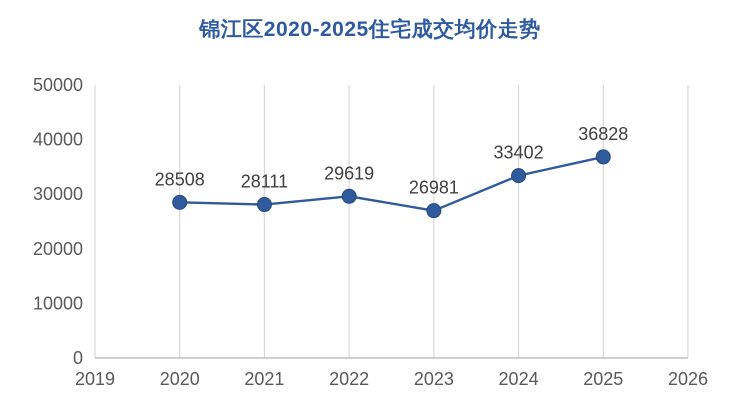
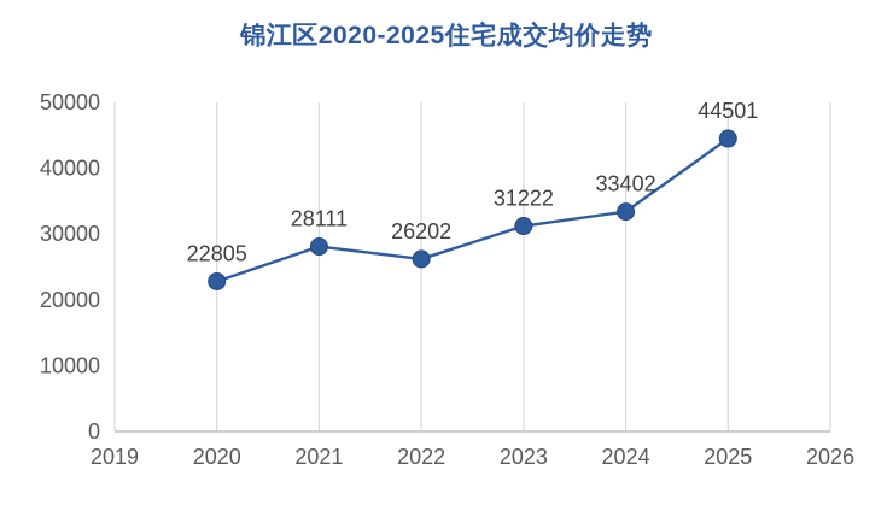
2020: 28508 -> 22805
2022: 29619 -> 26202
2023: 26981 -> 31222
2025: 36828 -> 44501
